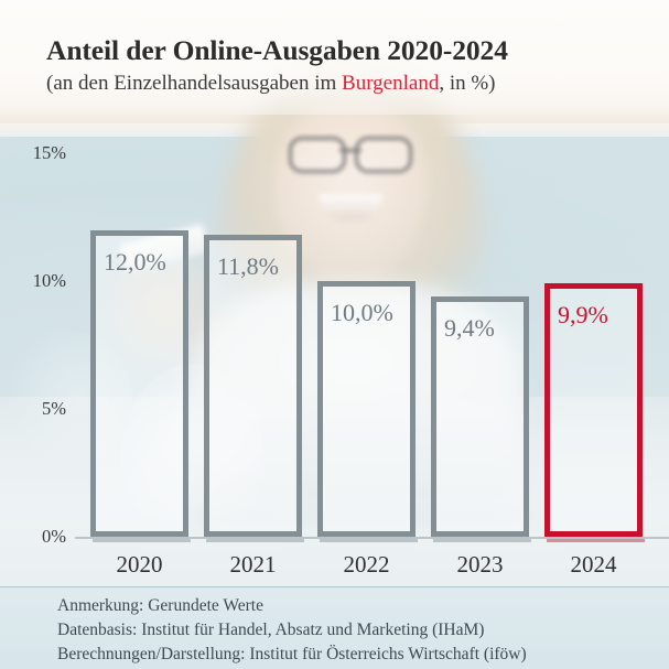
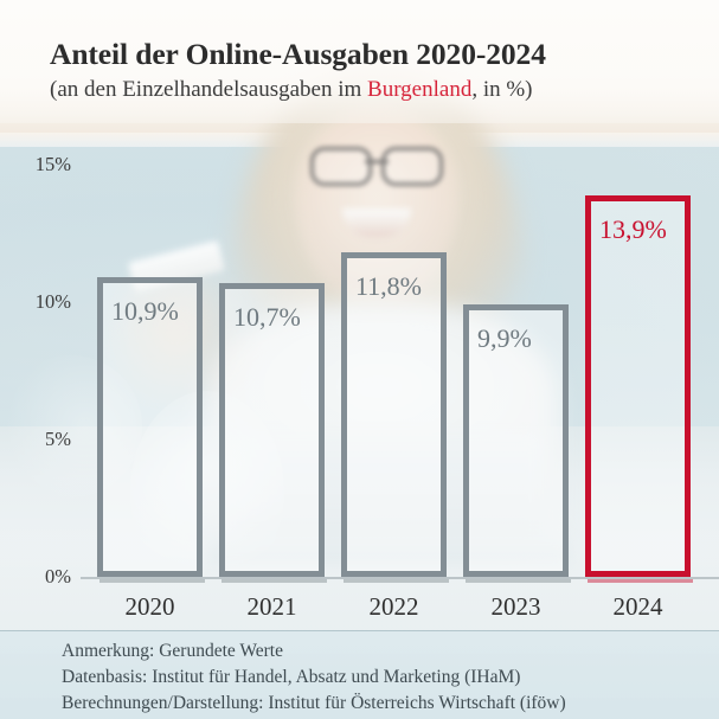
2020: 12,0% -> 10,9%
2021: 11,8% -> 10,7%
2022: 10,0% -> 11,8%
2023: 9,4% -> 9,9%
2024: 9,9% -> 13,9%
